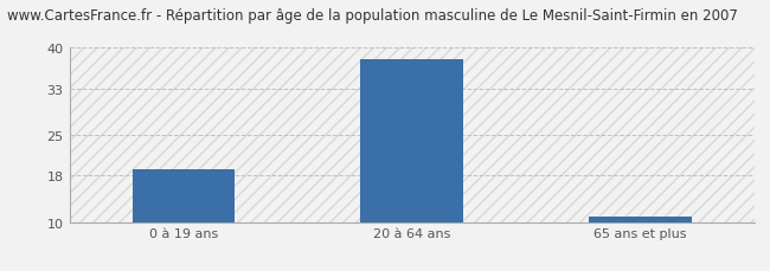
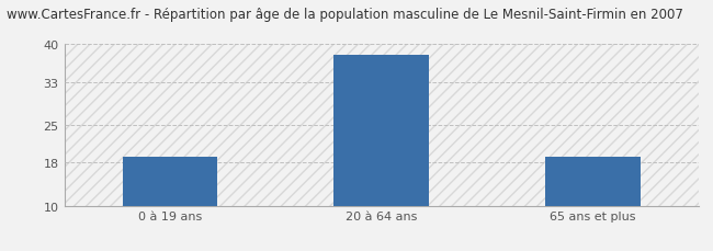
65 ans et plus: 11 -> 19
